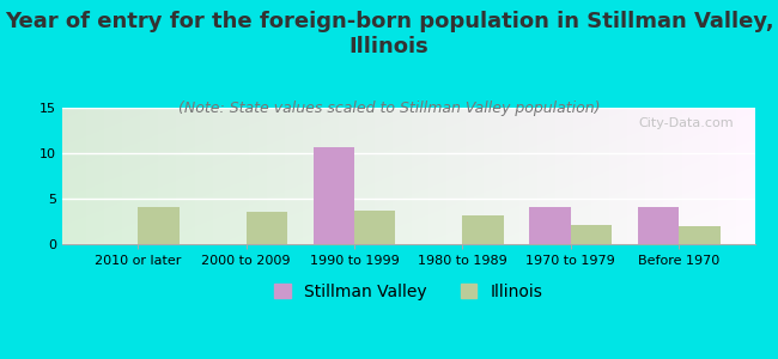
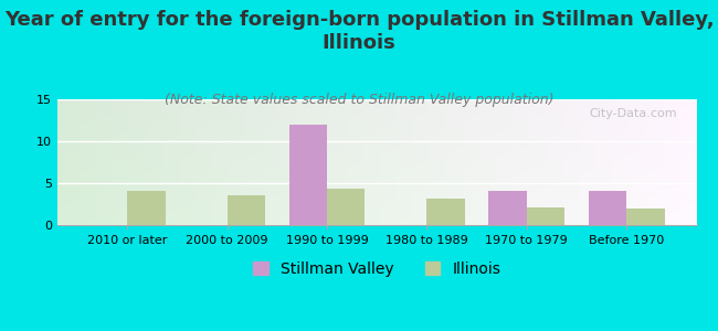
Stillman Valley/1990 to 1999: 10.7 -> 12.0
Illinois/1990 to 1999: 3.7 -> 4.4
